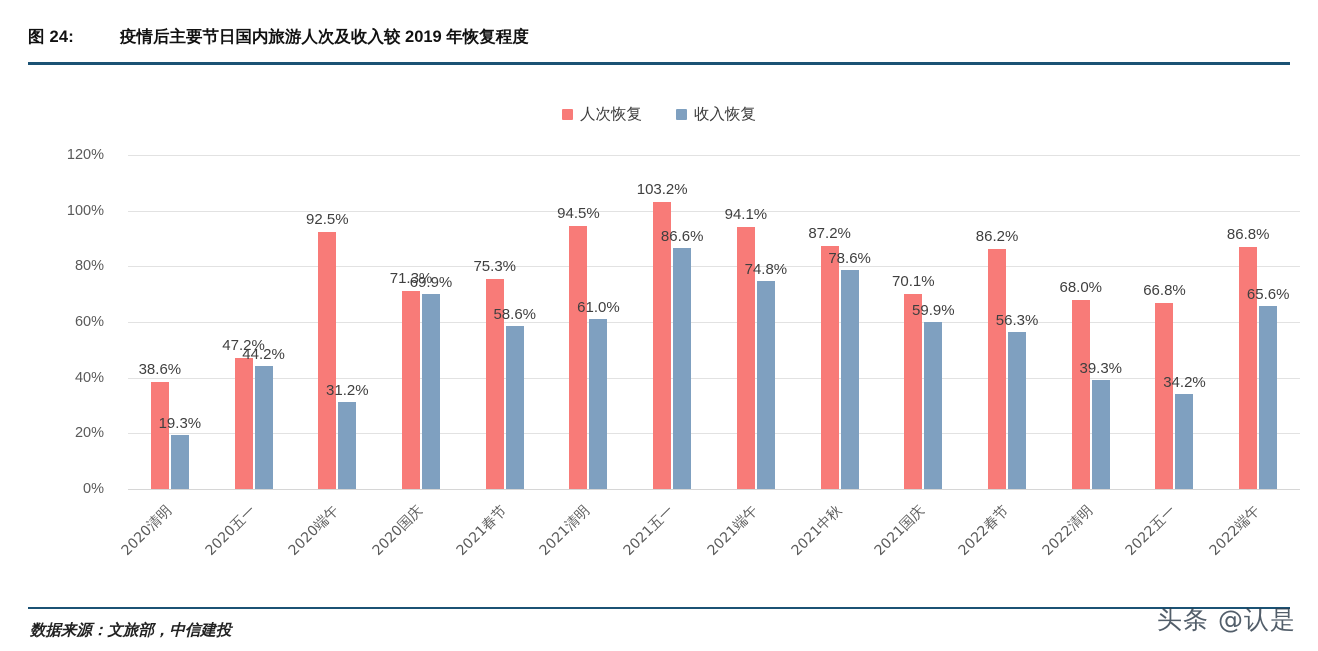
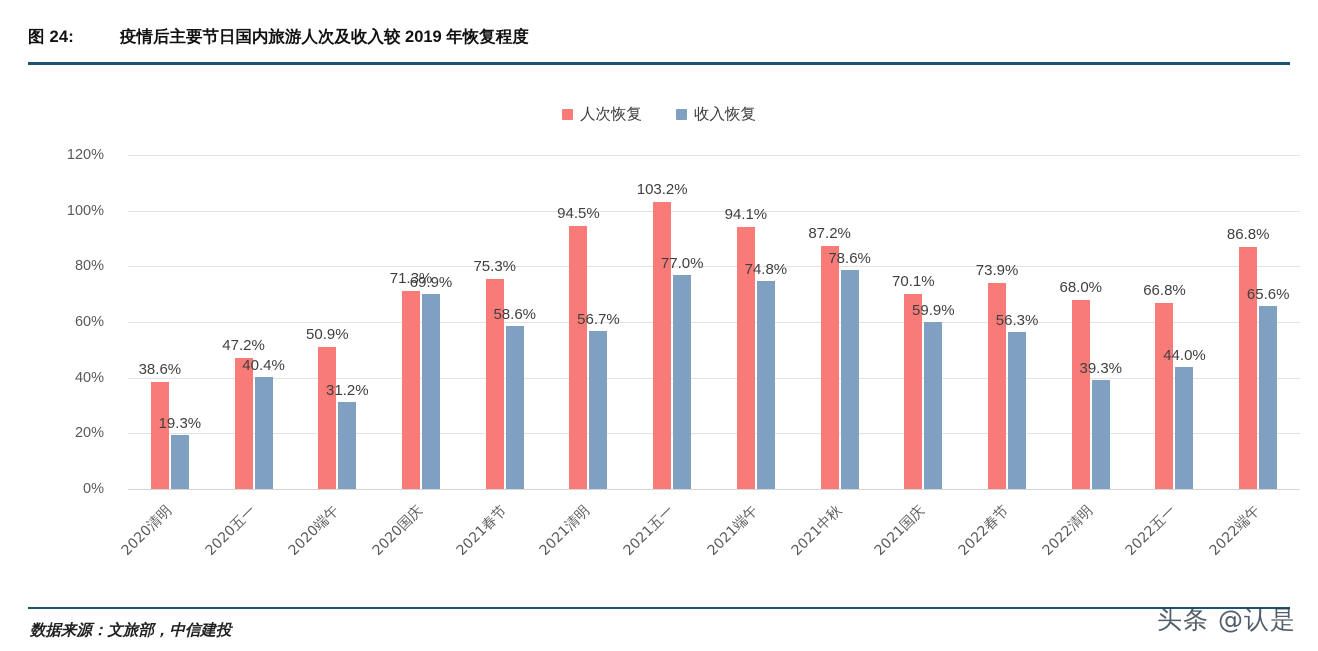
收入恢复/2020五一: 44.2% -> 40.4%
人次恢复/2020端午: 92.5% -> 50.9%
收入恢复/2021清明: 61.0% -> 56.7%
收入恢复/2021五一: 86.6% -> 77.0%
人次恢复/2022春节: 86.2% -> 73.9%
收入恢复/2022五一: 34.2% -> 44.0%
